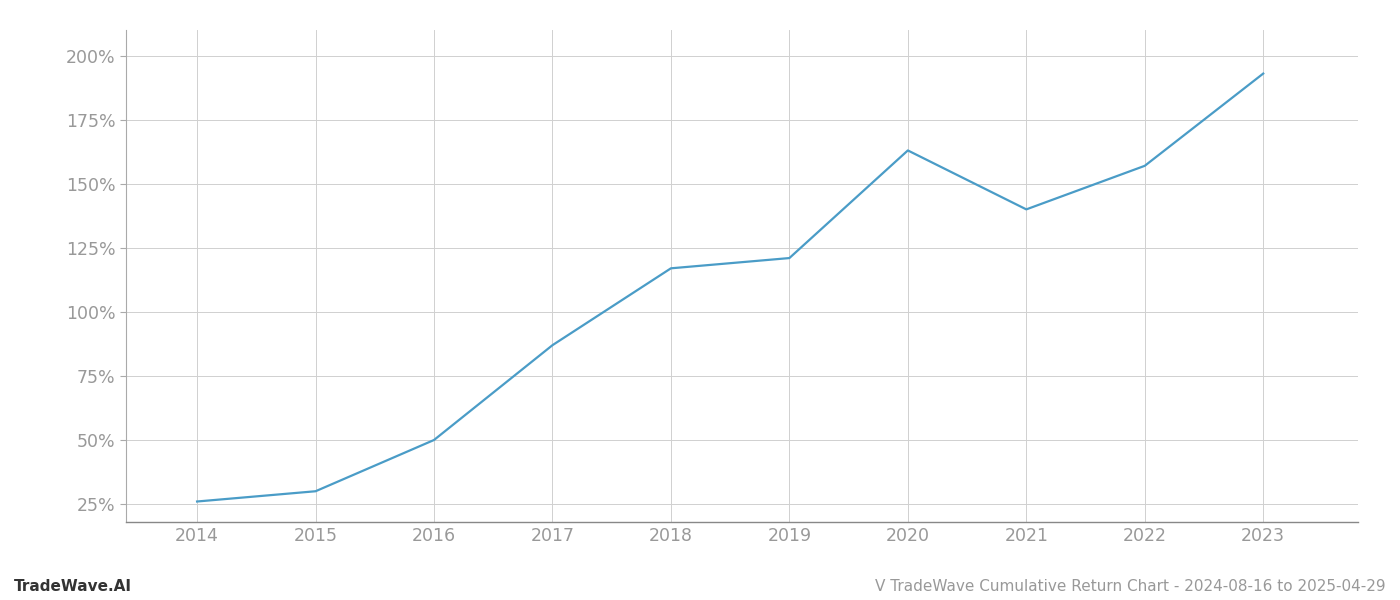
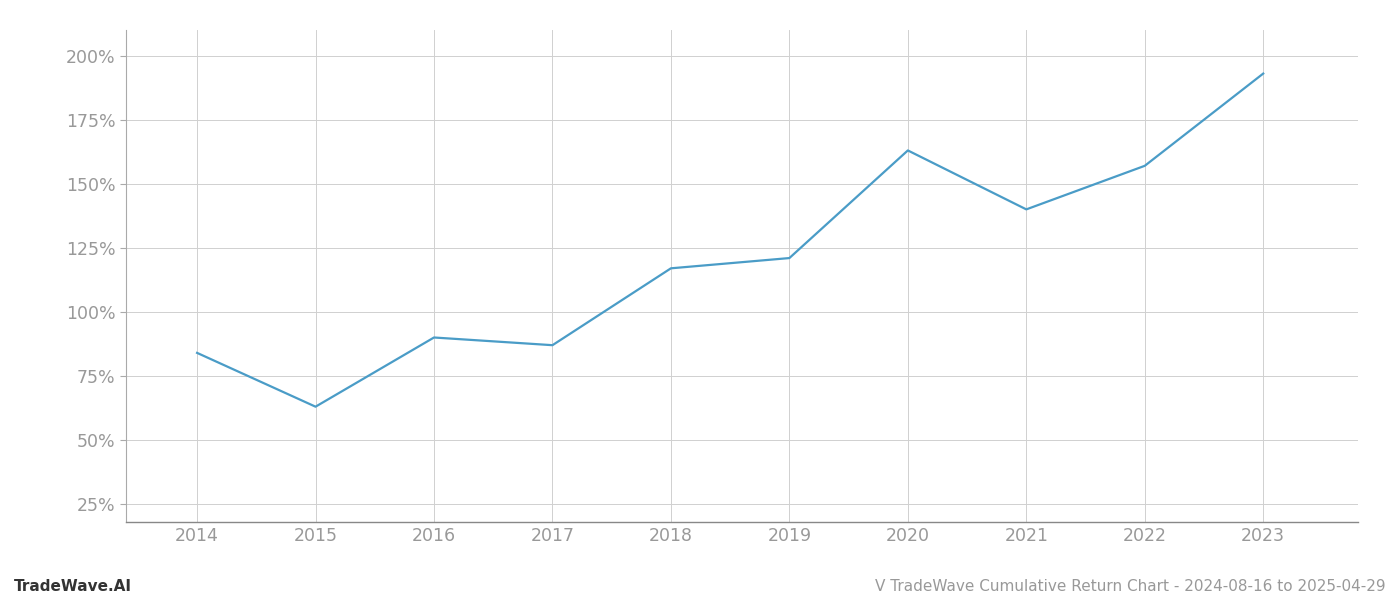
2014: 26% -> 84%
2015: 30% -> 63%
2016: 50% -> 90%
